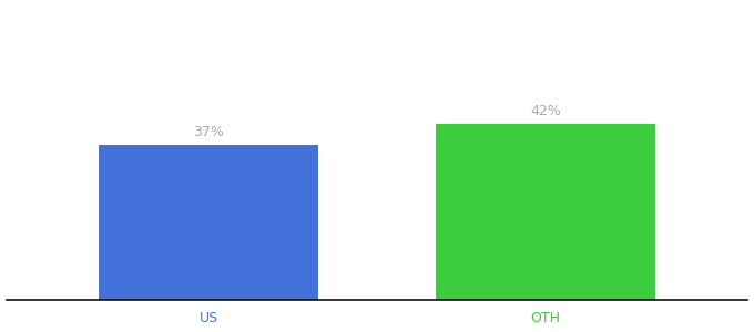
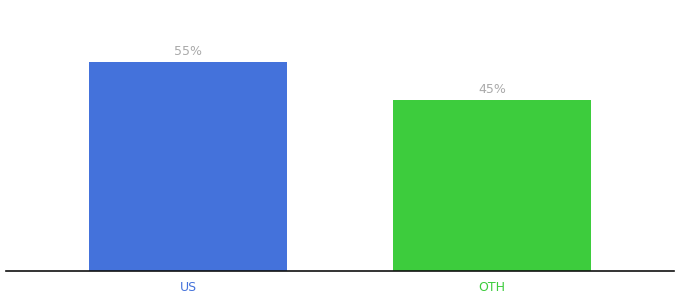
US: 37% -> 55%
OTH: 42% -> 45%
